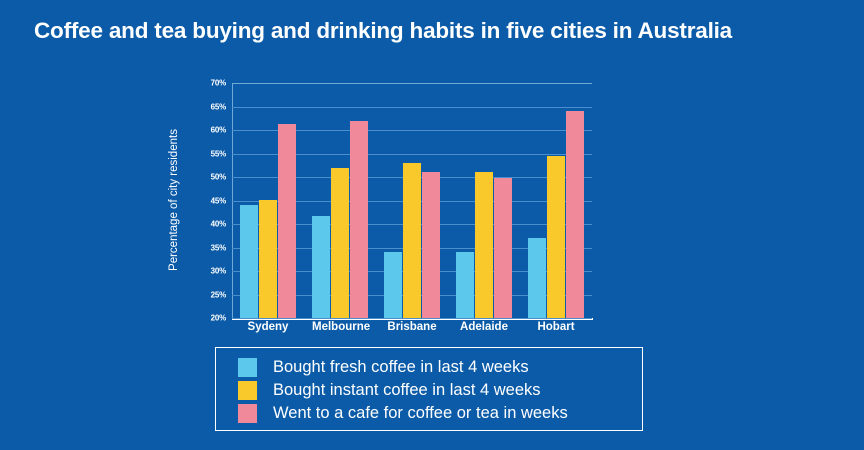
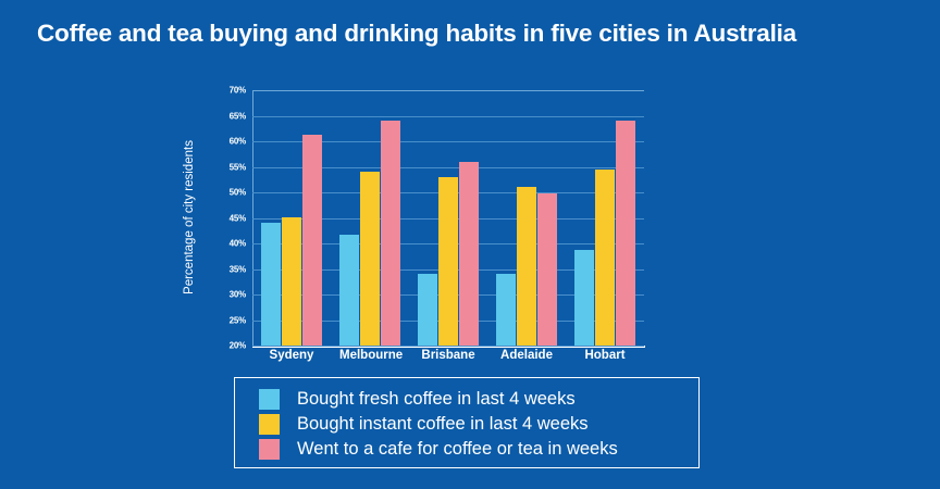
Bought instant coffee in last 4 weeks/Melbourne: 52% -> 54%
Went to a cafe for coffee or tea in weeks/Melbourne: 62% -> 64%
Went to a cafe for coffee or tea in weeks/Brisbane: 51% -> 56%
Bought fresh coffee in last 4 weeks/Hobart: 37% -> 39%
